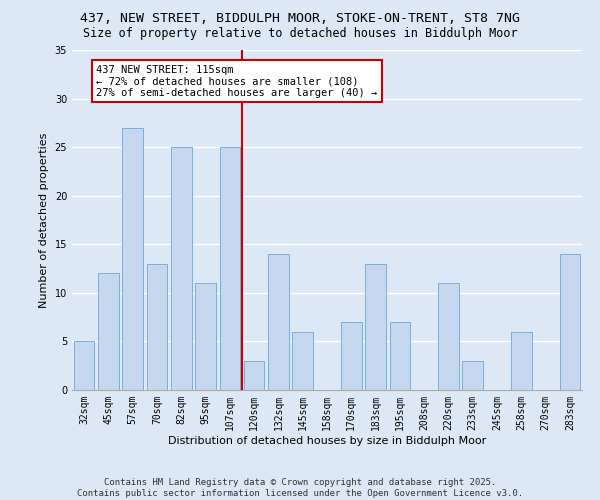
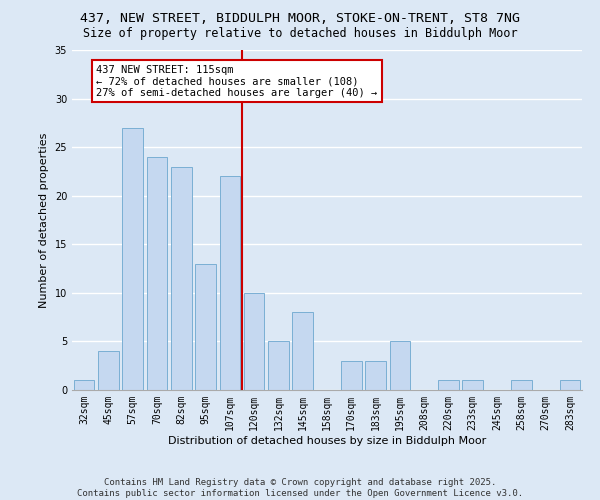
32sqm: 5 -> 1
45sqm: 12 -> 4
70sqm: 13 -> 24
82sqm: 25 -> 23
95sqm: 11 -> 13
107sqm: 25 -> 22
120sqm: 3 -> 10
132sqm: 14 -> 5
145sqm: 6 -> 8
170sqm: 7 -> 3
183sqm: 13 -> 3
195sqm: 7 -> 5
220sqm: 11 -> 1
233sqm: 3 -> 1
258sqm: 6 -> 1
283sqm: 14 -> 1
